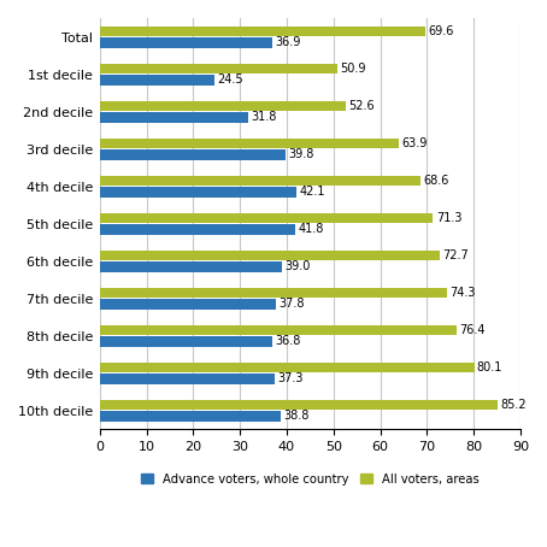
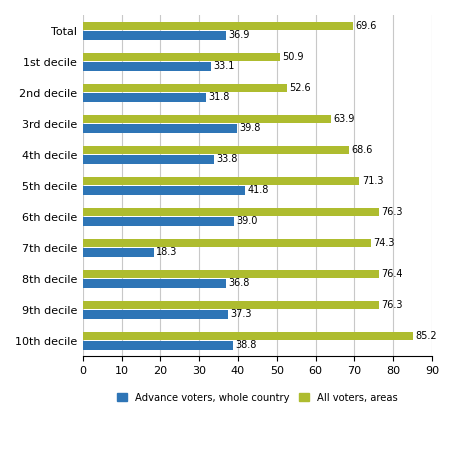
Advance voters, whole country/1st decile: 24.5 -> 33.1
Advance voters, whole country/4th decile: 42.1 -> 33.8
All voters, areas/6th decile: 72.7 -> 76.3
Advance voters, whole country/7th decile: 37.8 -> 18.3
All voters, areas/9th decile: 80.1 -> 76.3
